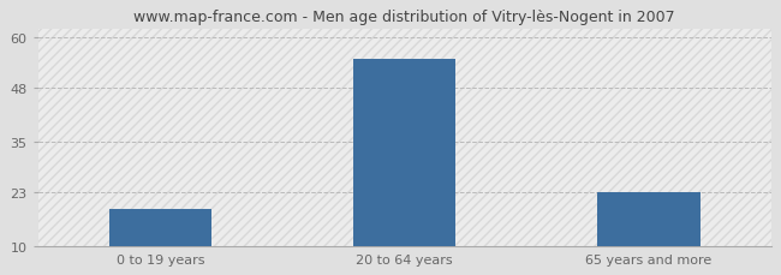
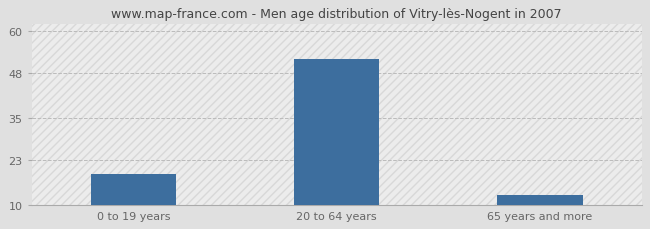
20 to 64 years: 55 -> 52
65 years and more: 23 -> 13
